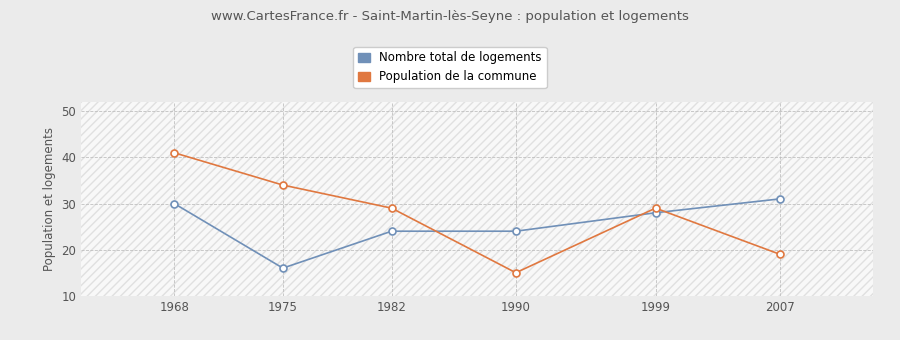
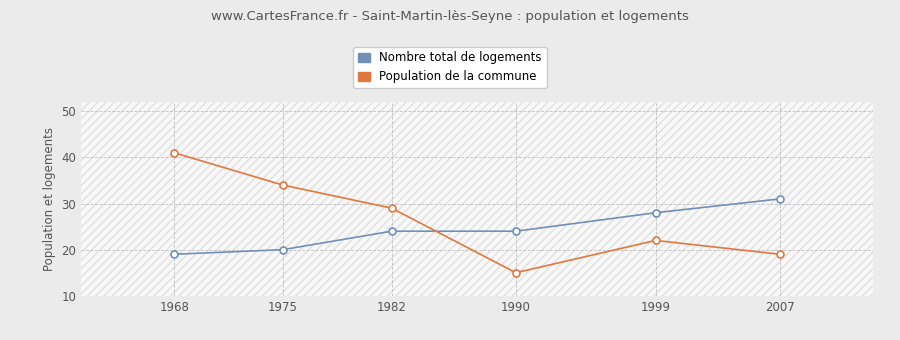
Nombre total de logements/1968: 30 -> 19
Nombre total de logements/1975: 16 -> 20
Population de la commune/1999: 29 -> 22
